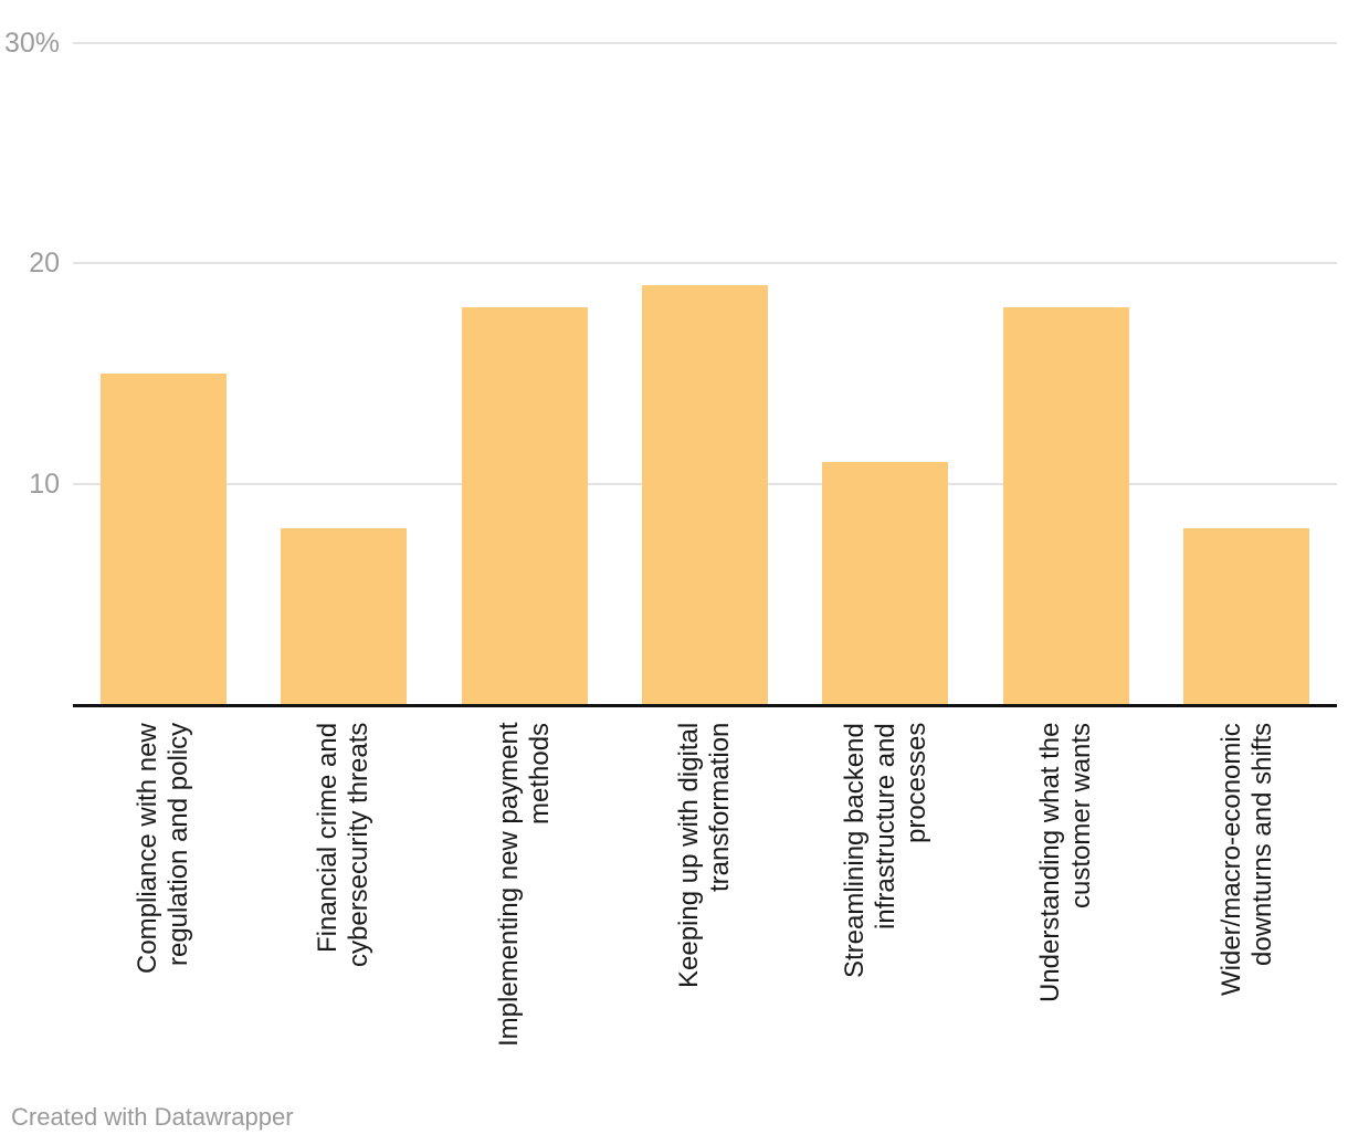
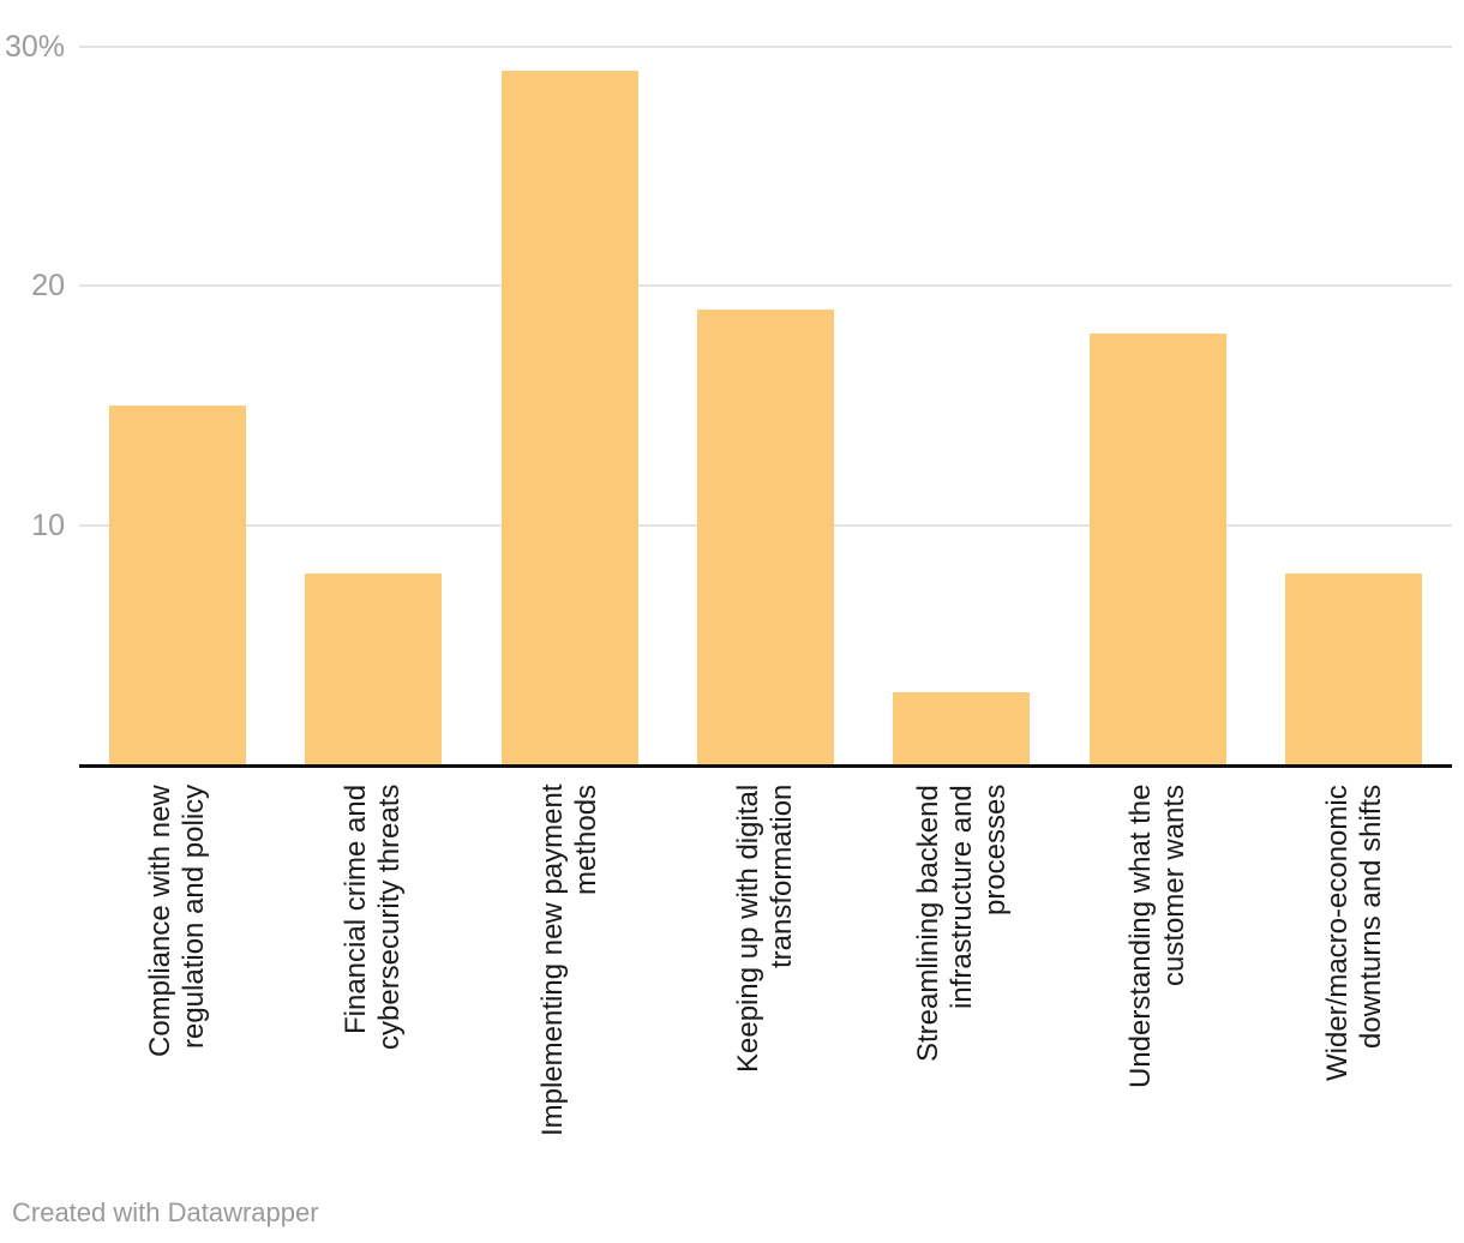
Implementing new payment methods: 18% -> 29%
Streamlining backend infrastructure and processes: 11% -> 3%
